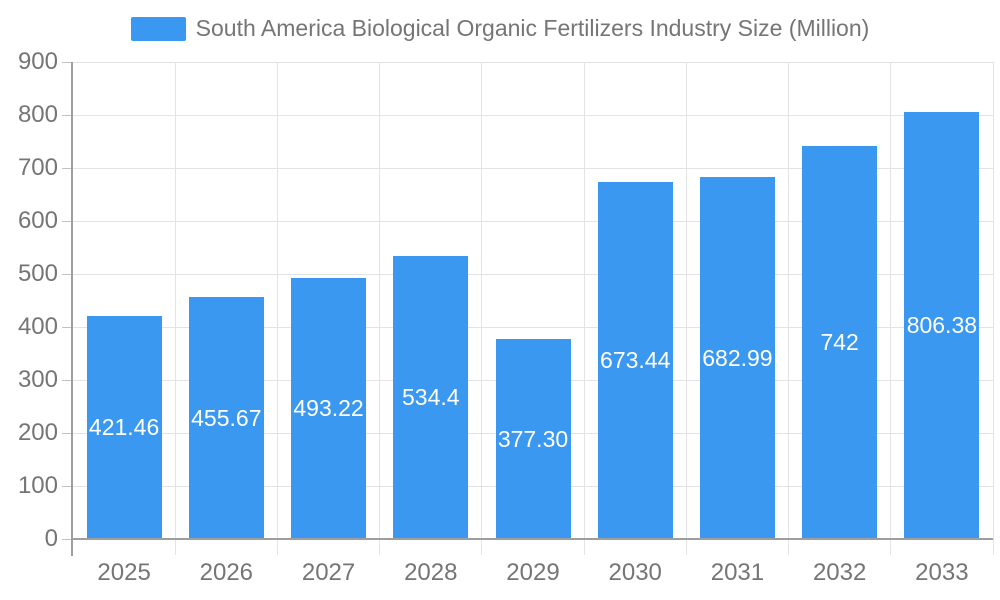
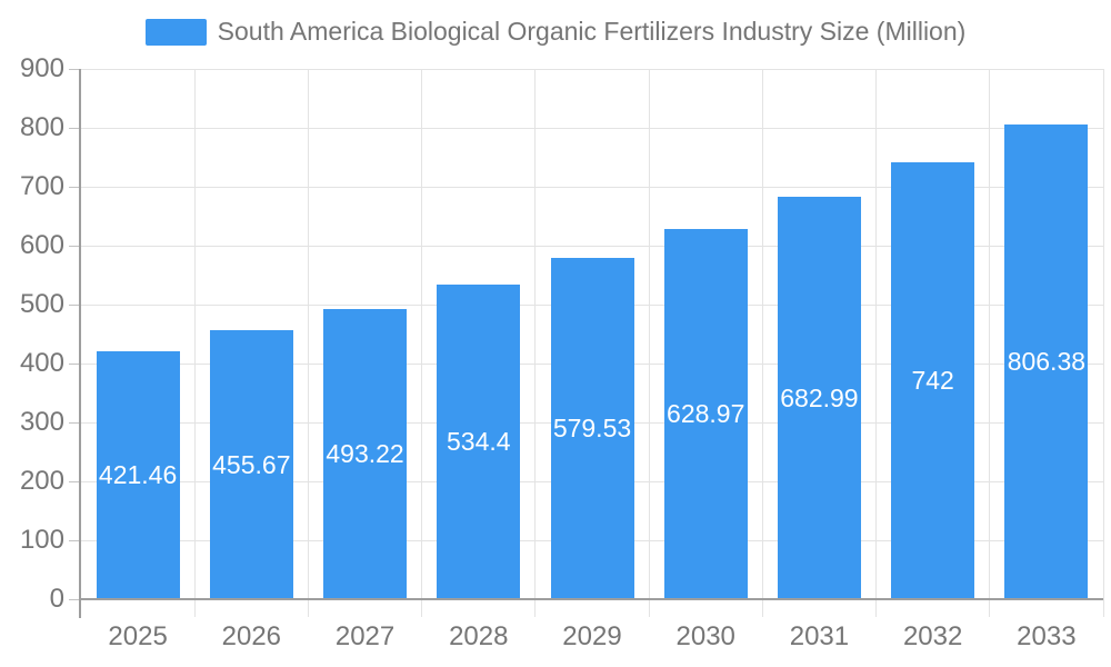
2029: 377.30 -> 579.53
2030: 673.44 -> 628.97
